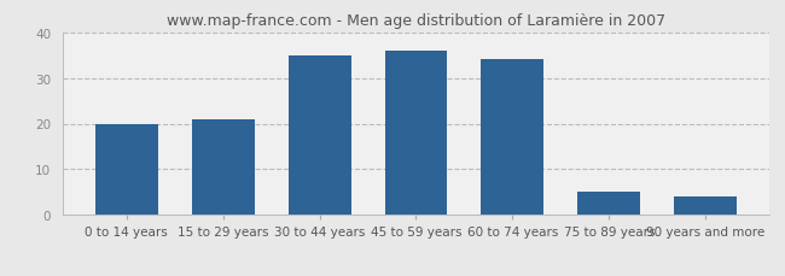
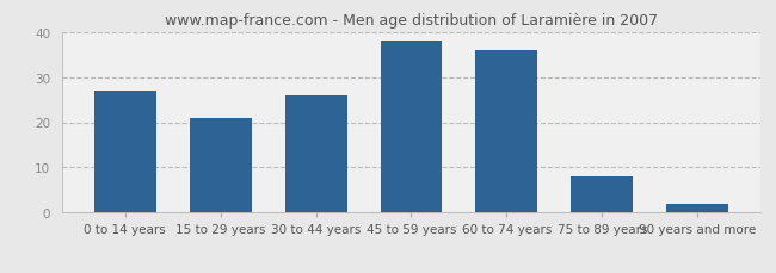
0 to 14 years: 20 -> 27
30 to 44 years: 35 -> 26
45 to 59 years: 36 -> 38
60 to 74 years: 34 -> 36
75 to 89 years: 5 -> 8
90 years and more: 4 -> 2
